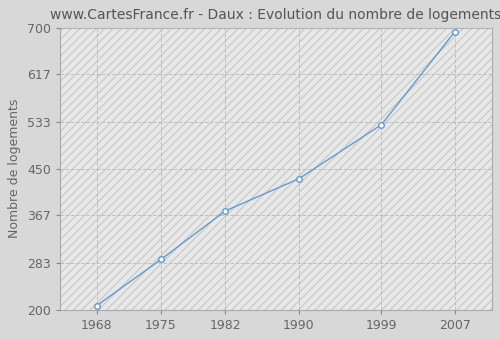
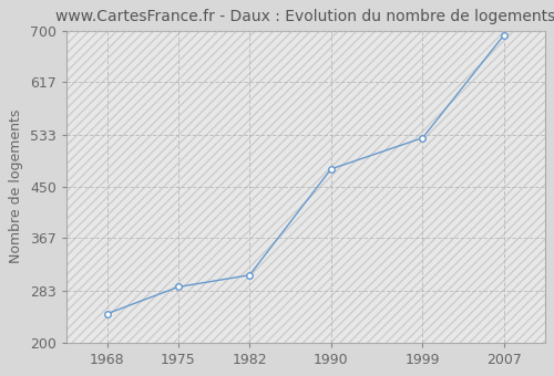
1968: 207 -> 246
1982: 375 -> 308
1990: 432 -> 478
